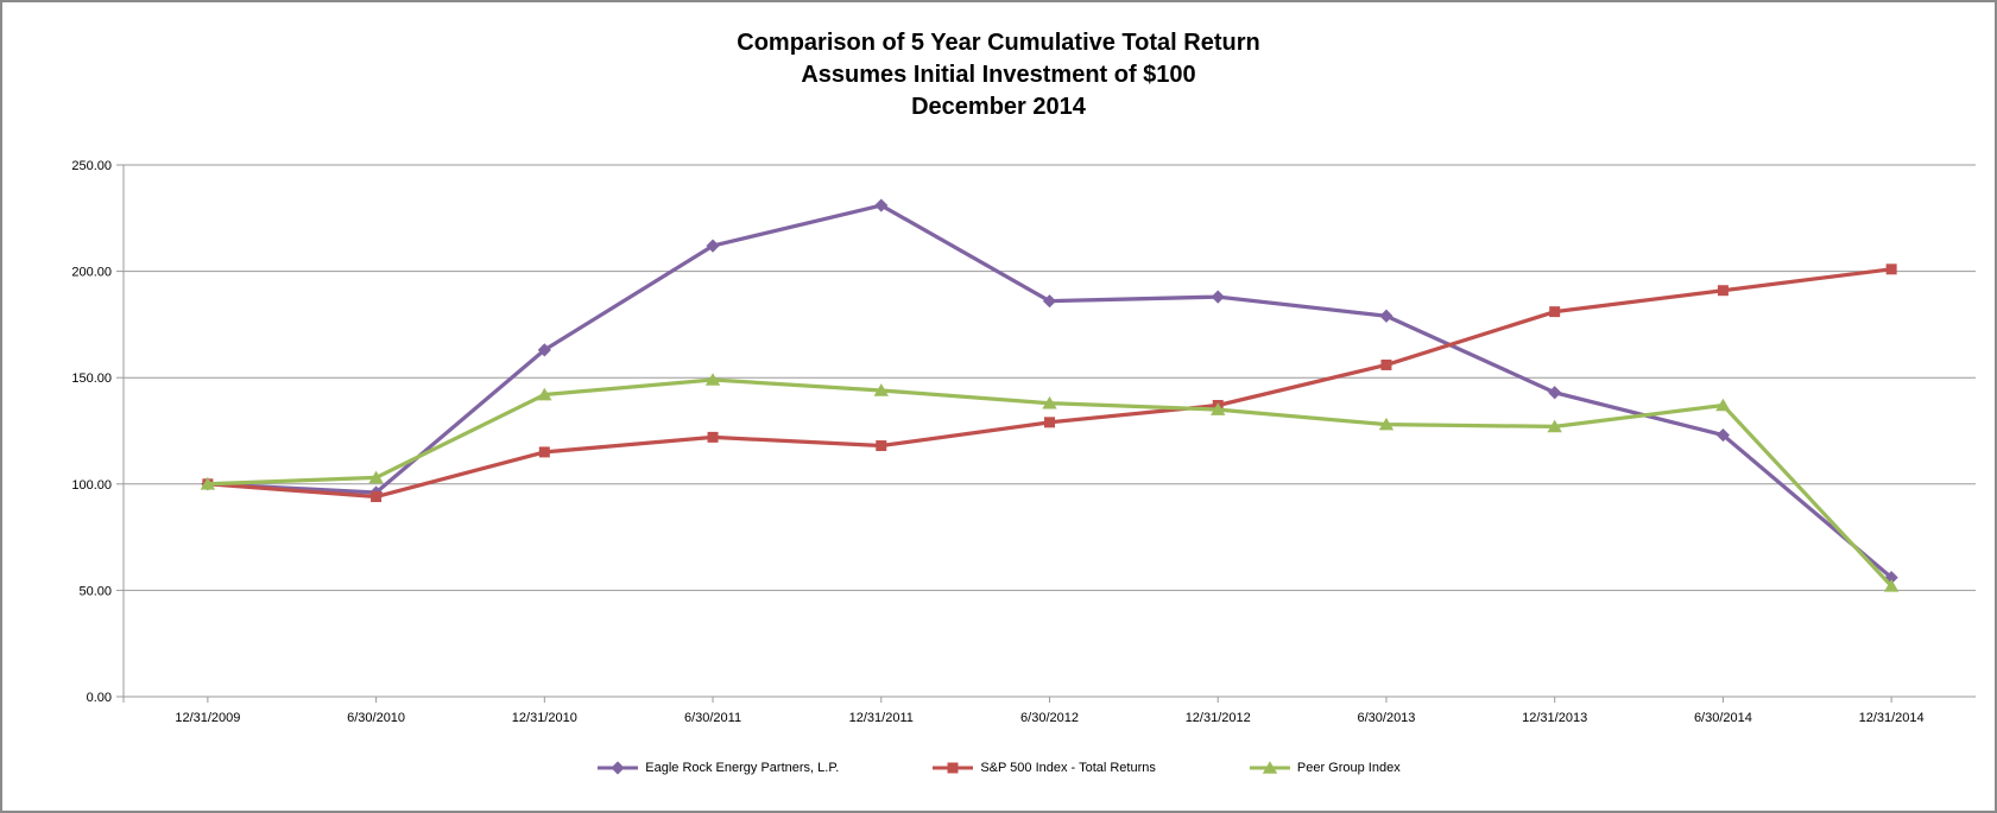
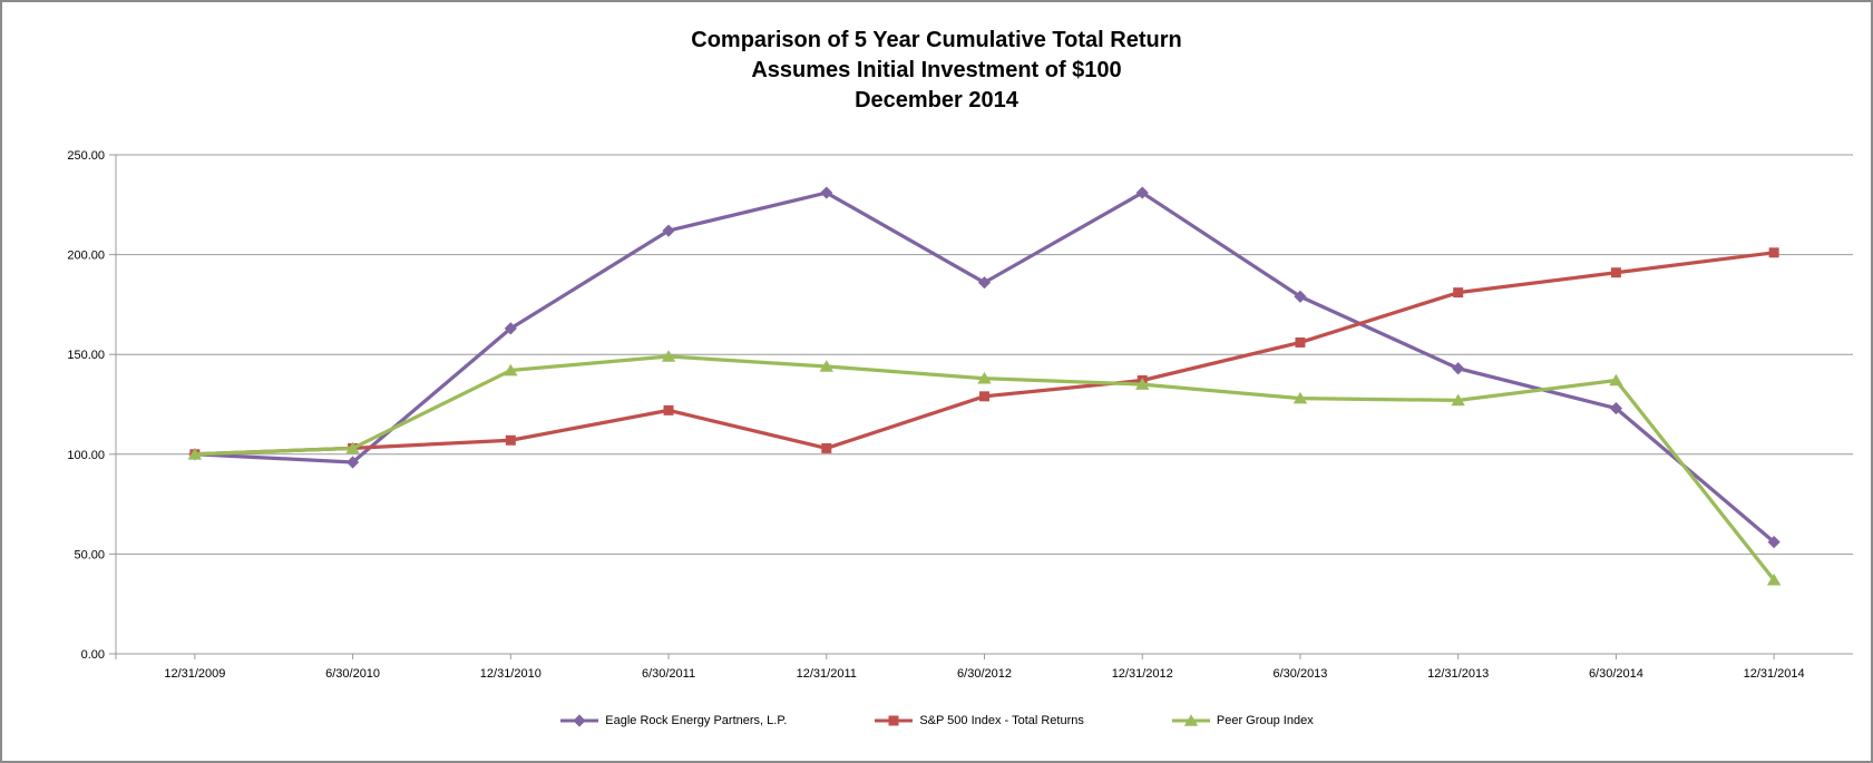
S&P 500 Index - Total Returns/6/30/2010: 94 -> 103
S&P 500 Index - Total Returns/12/31/2010: 115 -> 107
S&P 500 Index - Total Returns/12/31/2011: 118 -> 103
Eagle Rock Energy Partners, L.P./12/31/2012: 188 -> 231
Peer Group Index/12/31/2014: 52 -> 37
